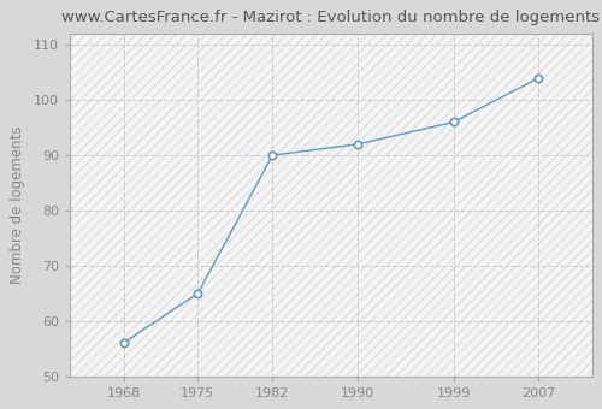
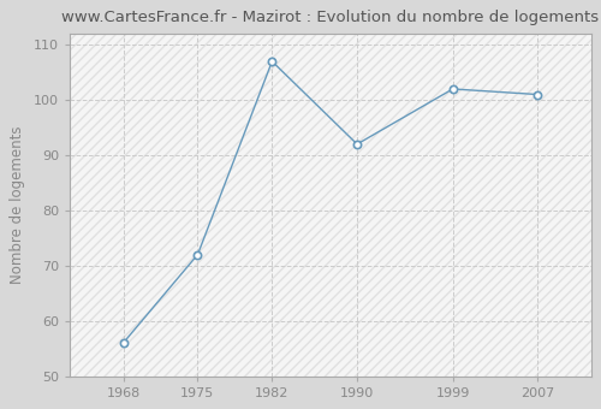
1975: 65 -> 72
1982: 90 -> 107
1999: 96 -> 102
2007: 104 -> 101
